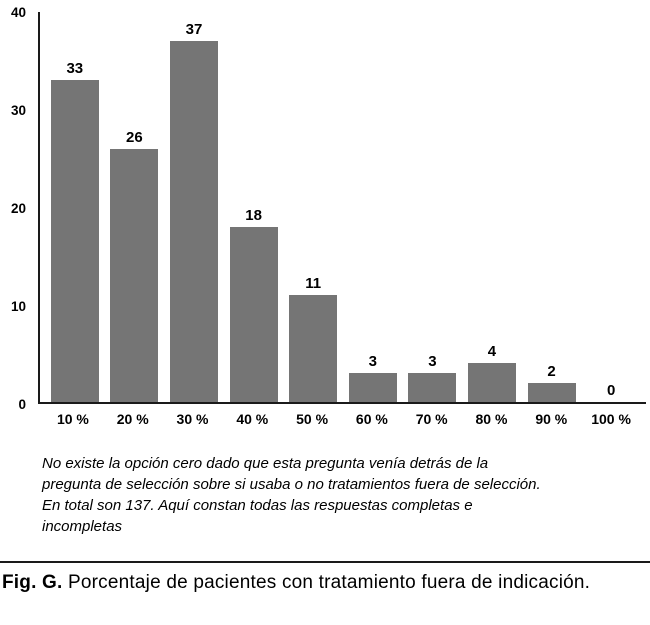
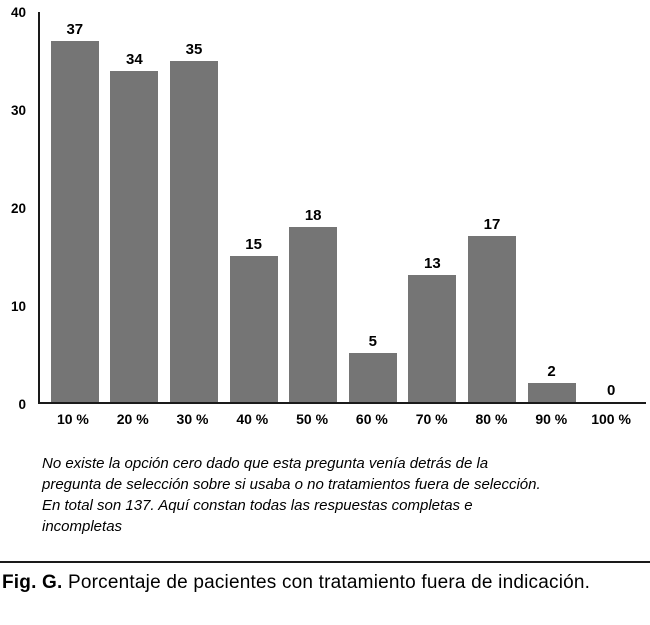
10 %: 33 -> 37
20 %: 26 -> 34
30 %: 37 -> 35
40 %: 18 -> 15
50 %: 11 -> 18
60 %: 3 -> 5
70 %: 3 -> 13
80 %: 4 -> 17
